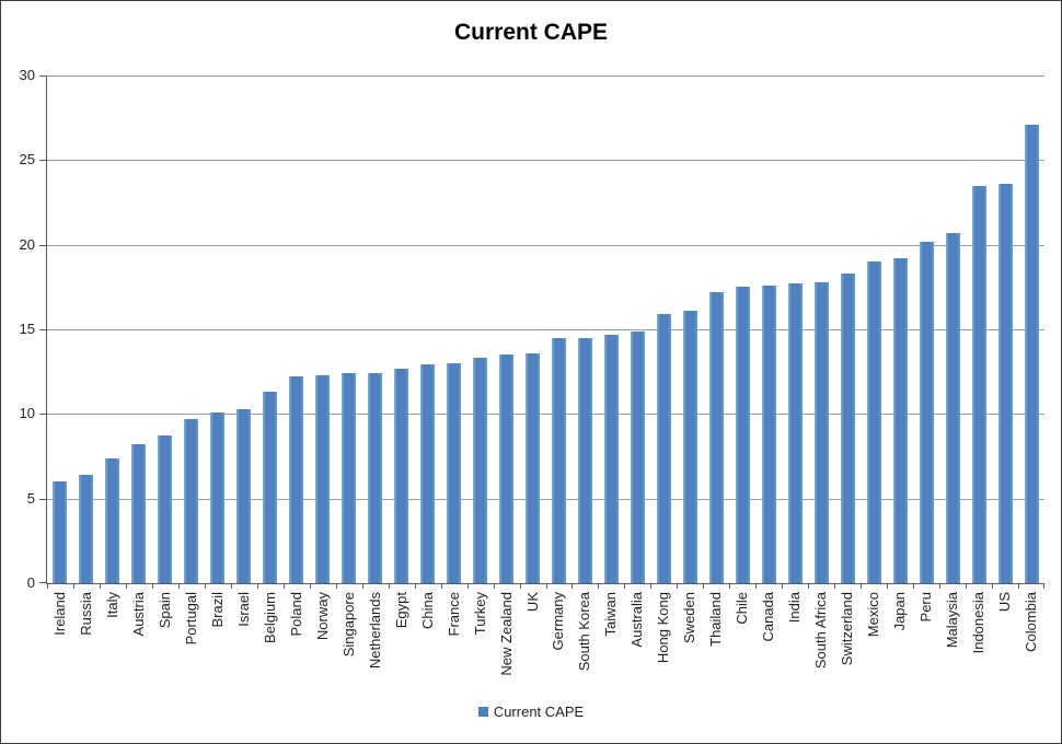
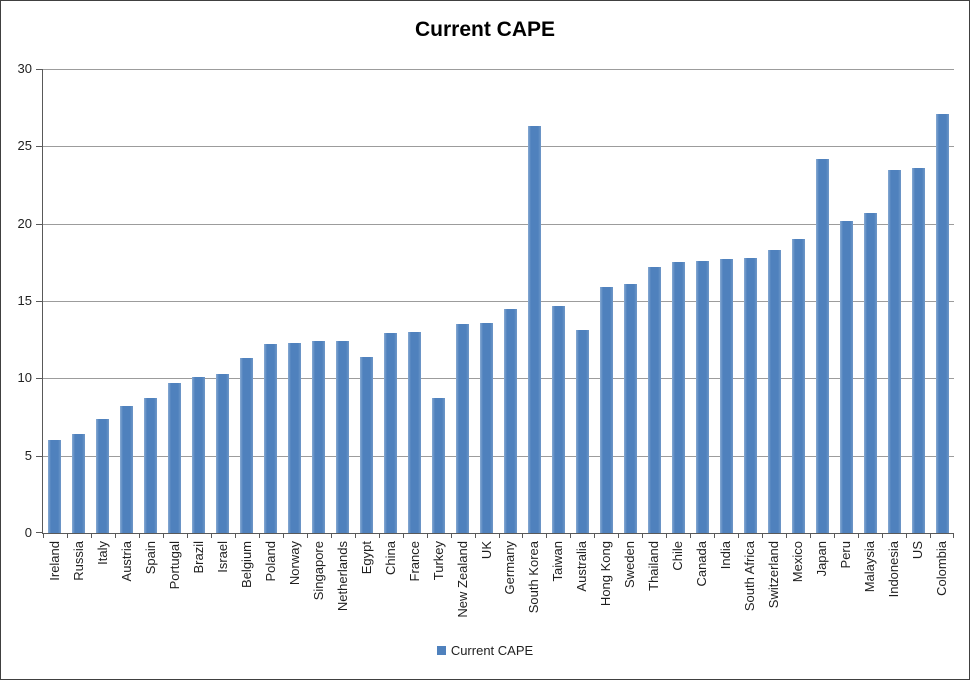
Egypt: 12.7 -> 11.4
Turkey: 13.3 -> 8.7
South Korea: 14.5 -> 26.3
Australia: 14.9 -> 13.1
Japan: 19.2 -> 24.2
